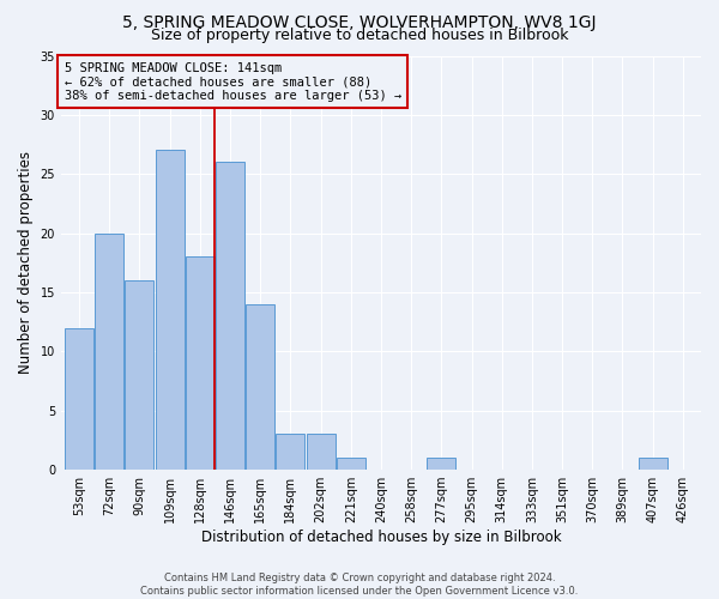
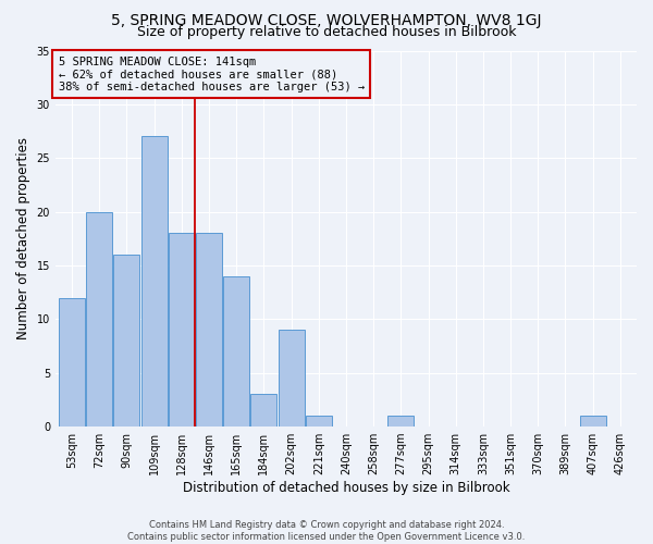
146sqm: 26 -> 18
202sqm: 3 -> 9
